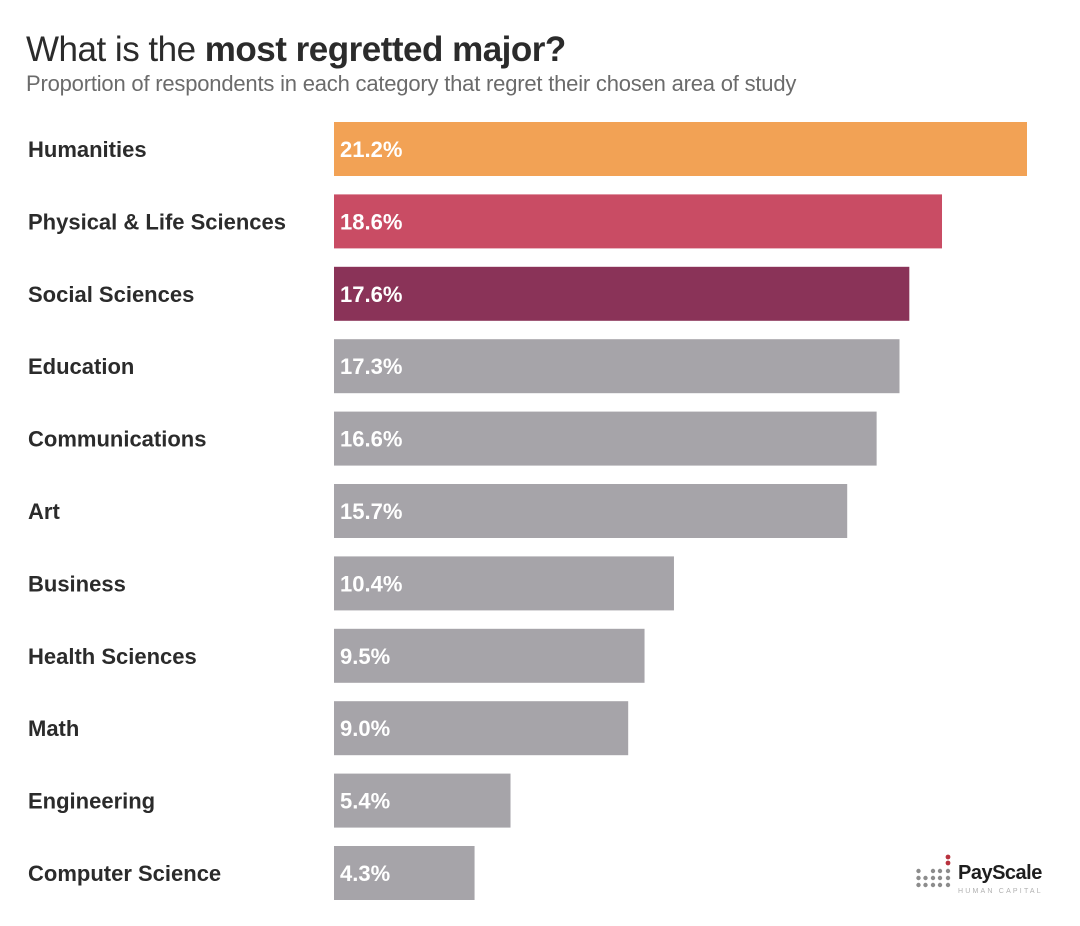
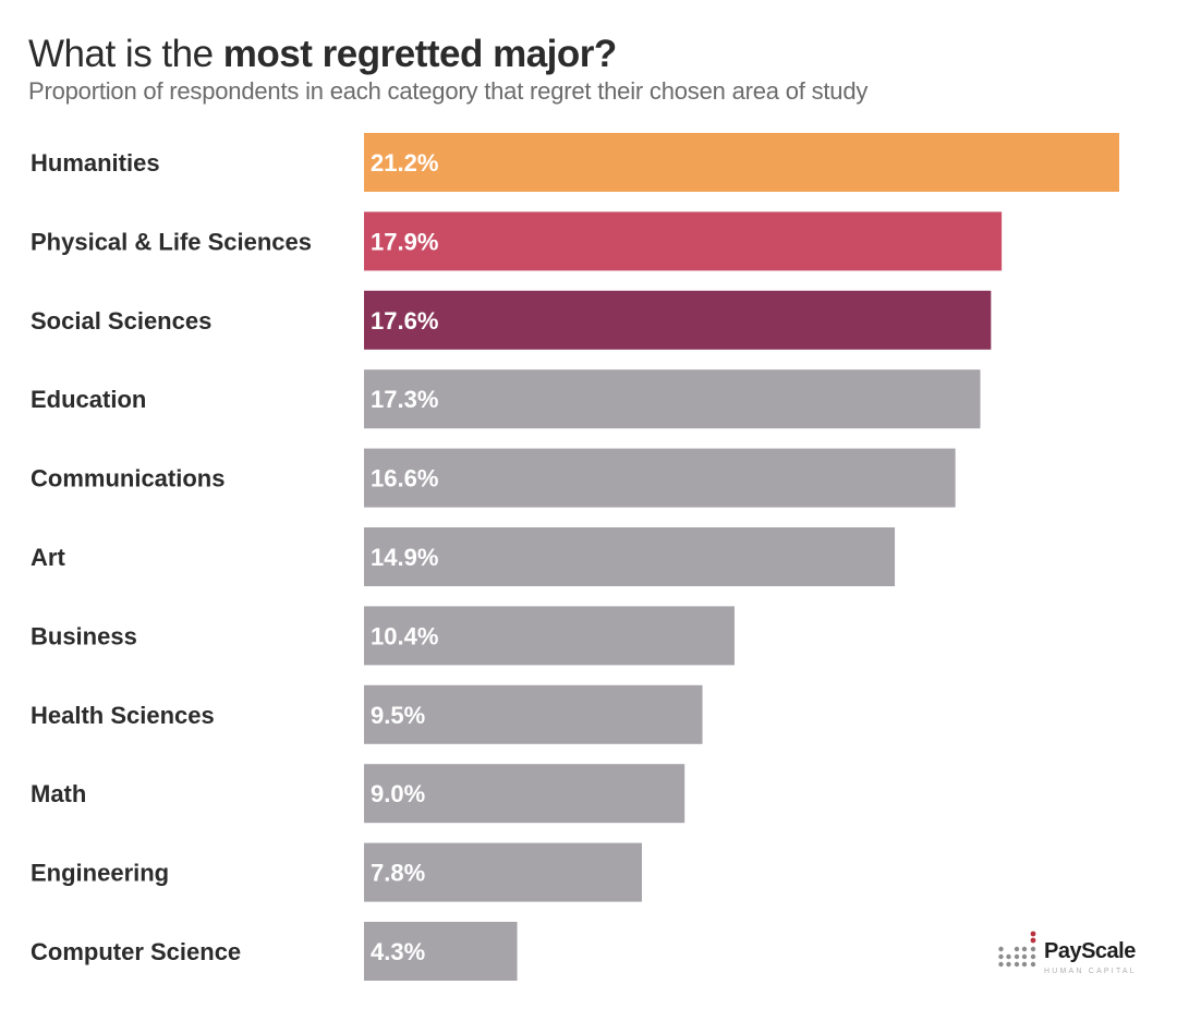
Physical & Life Sciences: 18.6% -> 17.9%
Art: 15.7% -> 14.9%
Engineering: 5.4% -> 7.8%
